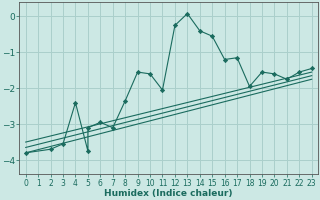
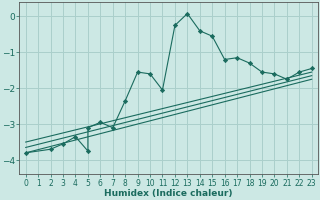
4: -2.40 -> -3.35
18: -1.95 -> -1.30
